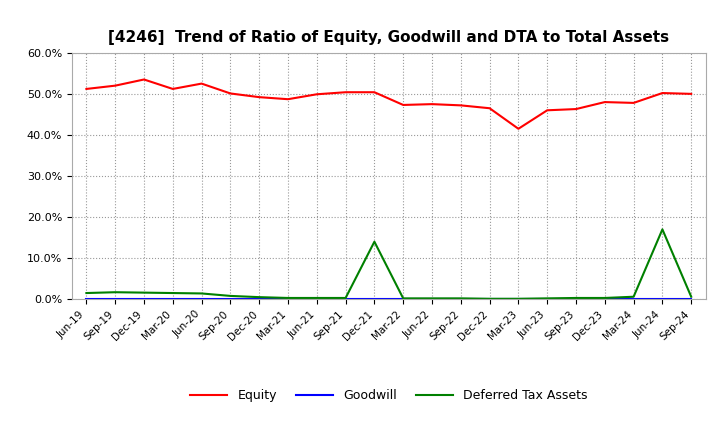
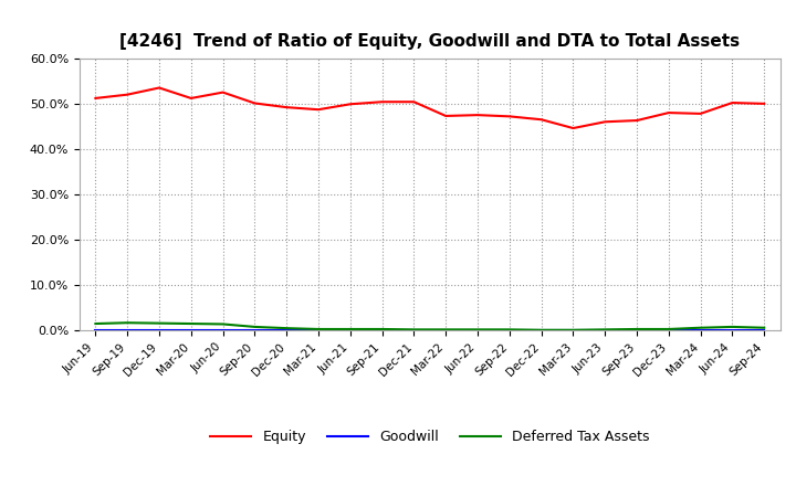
Deferred Tax Assets/Dec-21: 14.0% -> 0.2%
Equity/Mar-23: 41.5% -> 44.6%
Deferred Tax Assets/Jun-24: 17.0% -> 0.8%
